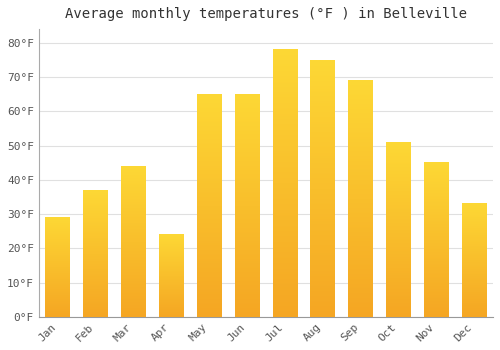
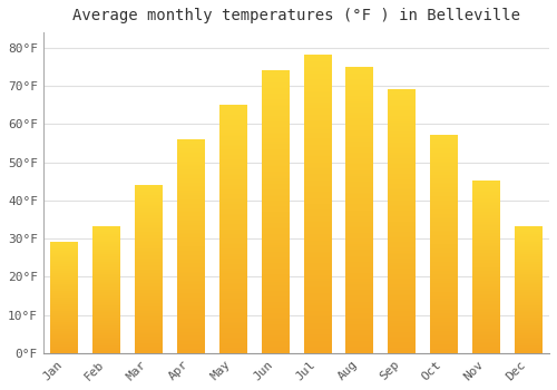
Feb: 37°F -> 33°F
Apr: 24°F -> 56°F
Jun: 65°F -> 74°F
Oct: 51°F -> 57°F
